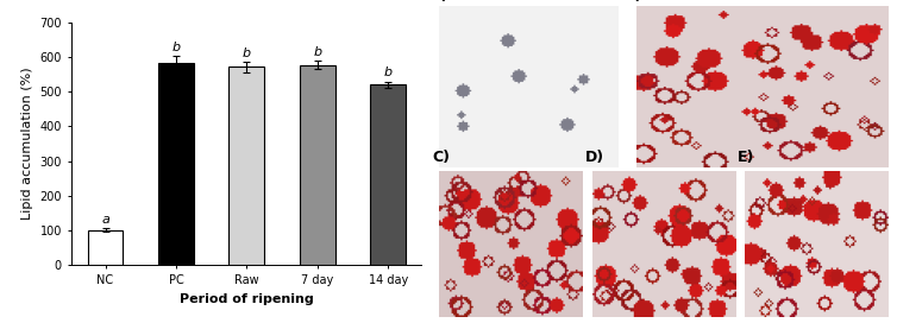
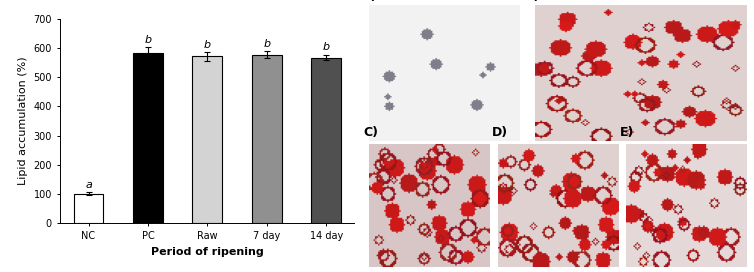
14 day: 520 -> 568
